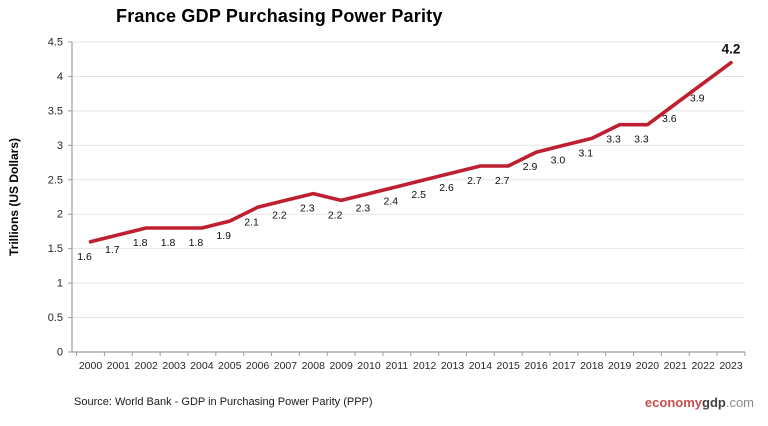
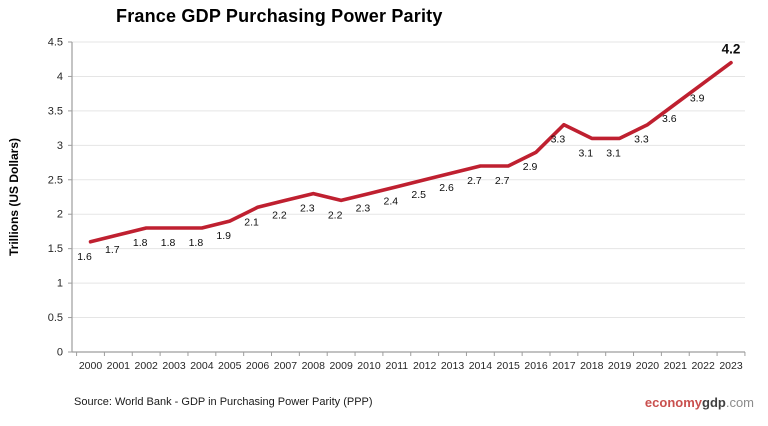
2017: 3.0 -> 3.3
2019: 3.3 -> 3.1
